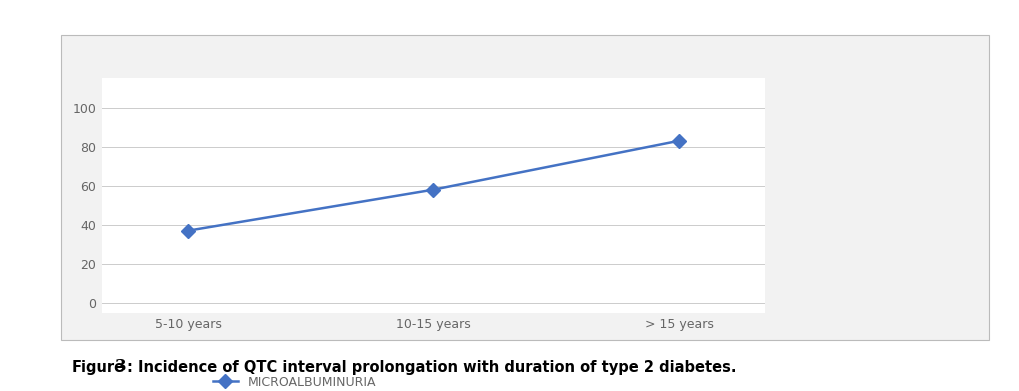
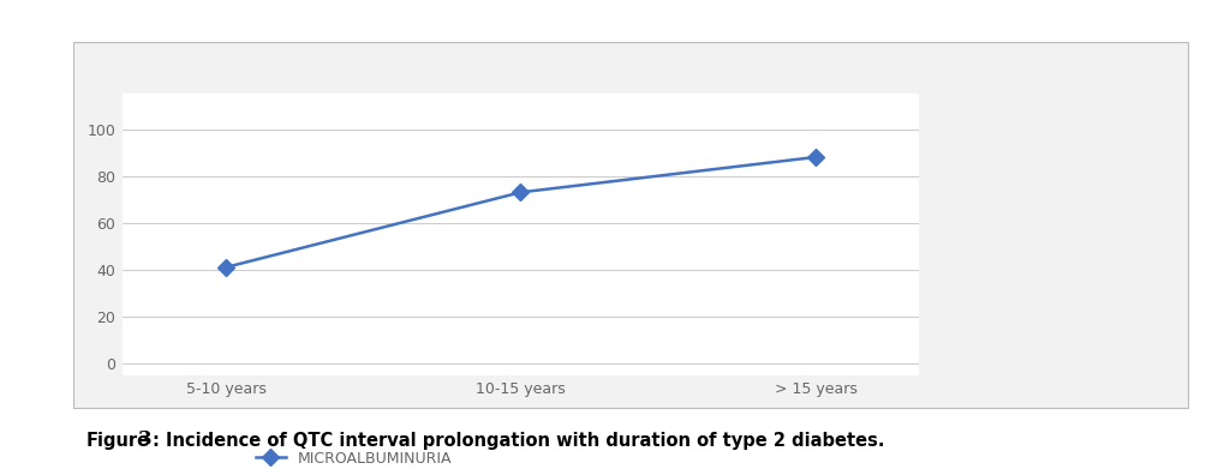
5-10 years: 37 -> 41
10-15 years: 58 -> 73
> 15 years: 83 -> 88
